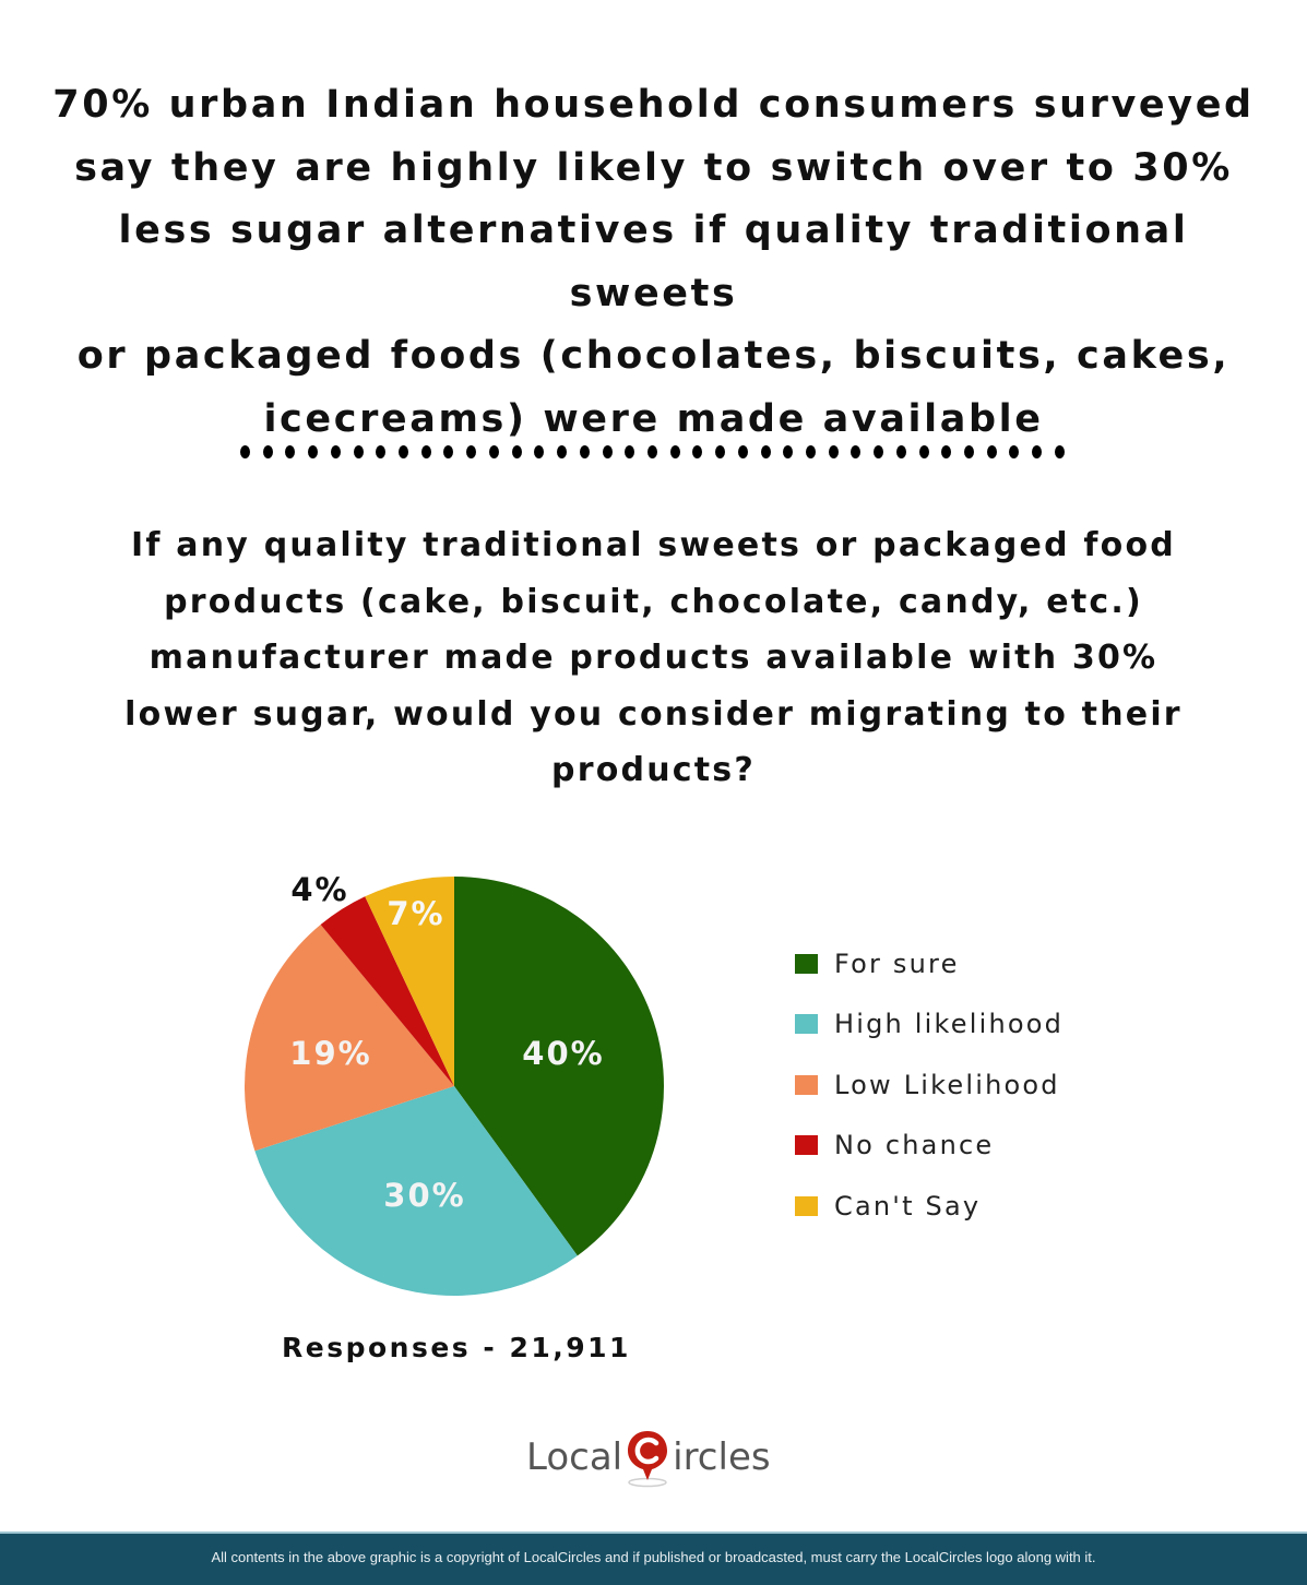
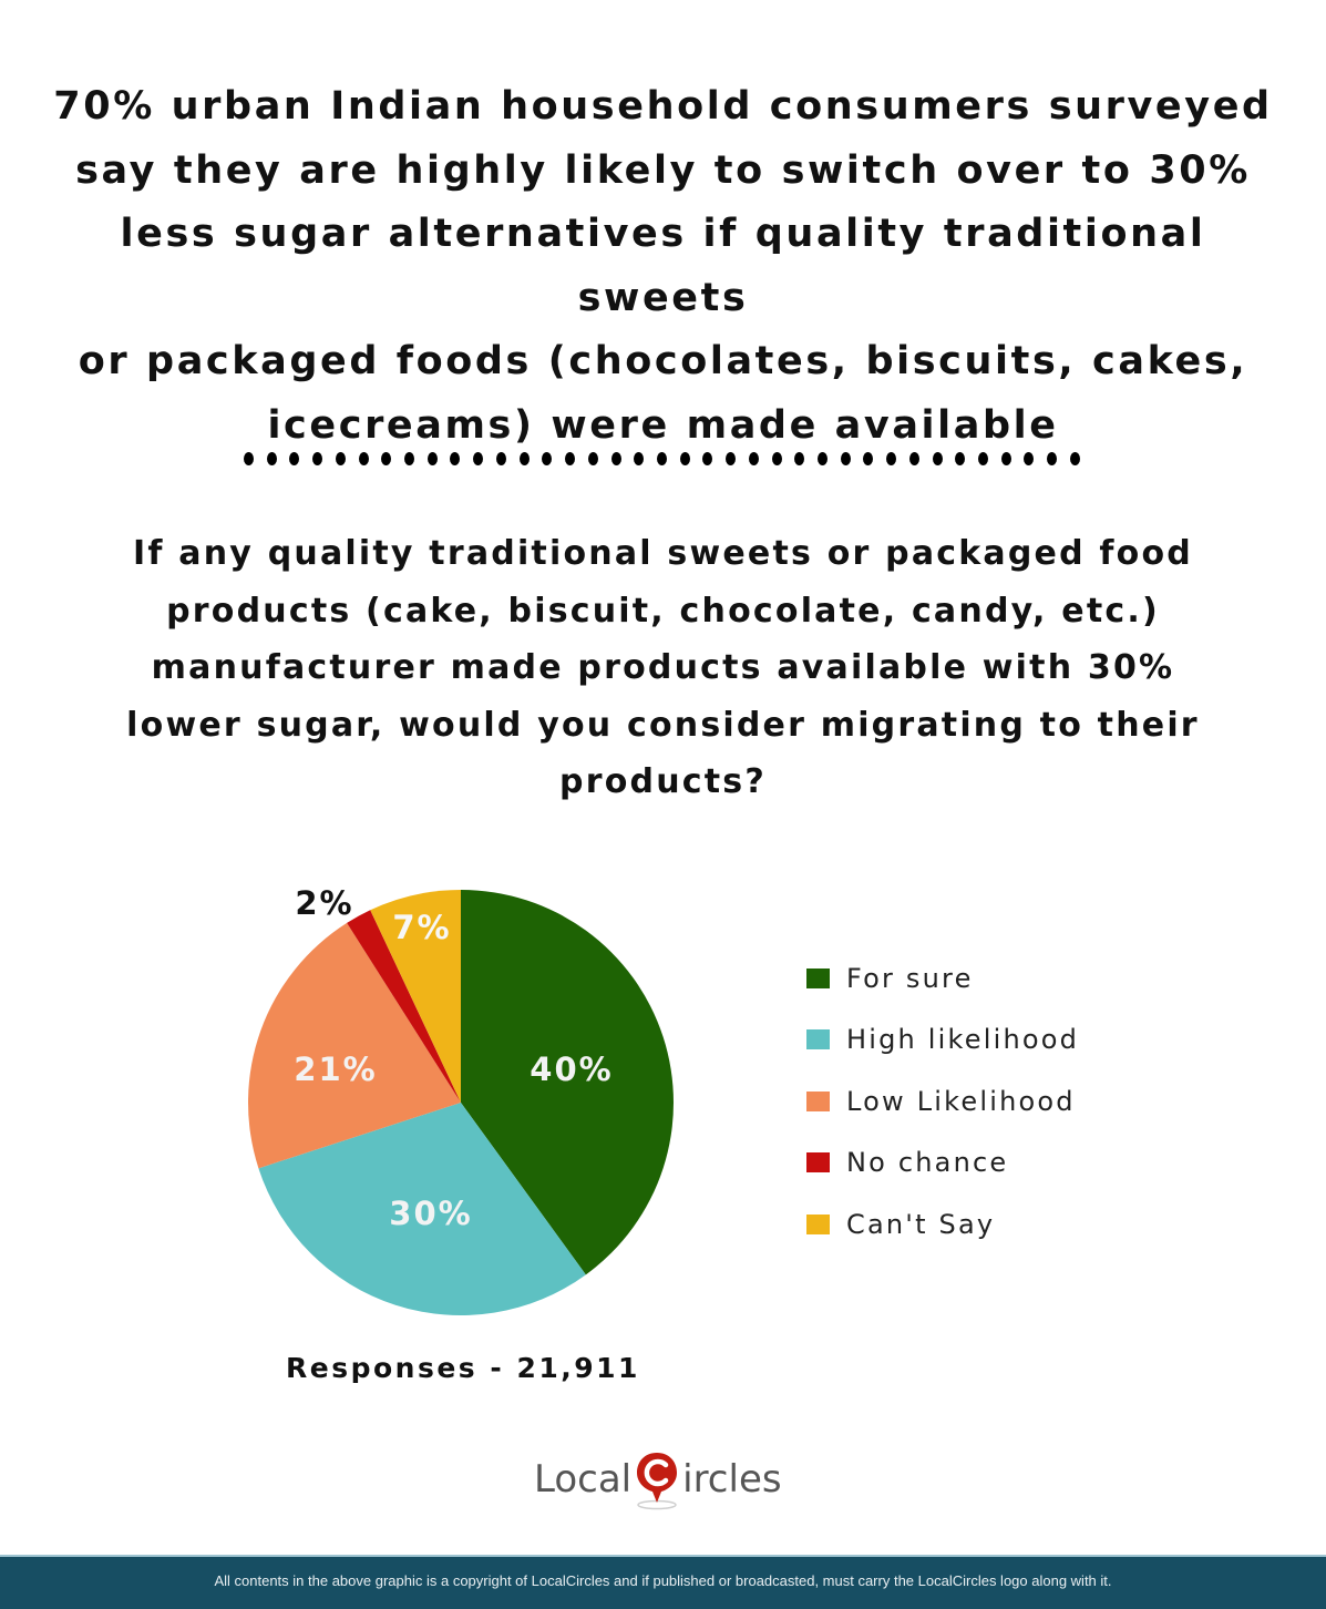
Low Likelihood: 19% -> 21%
No chance: 4% -> 2%
